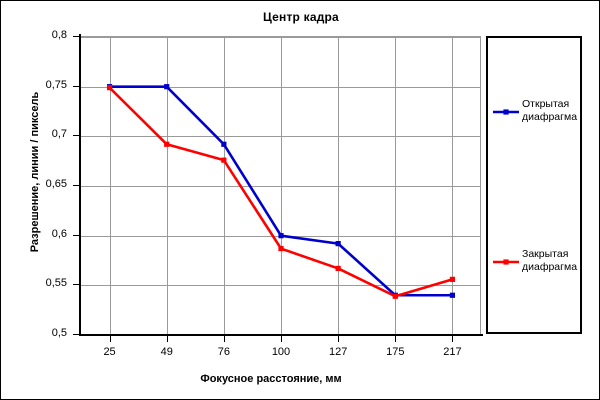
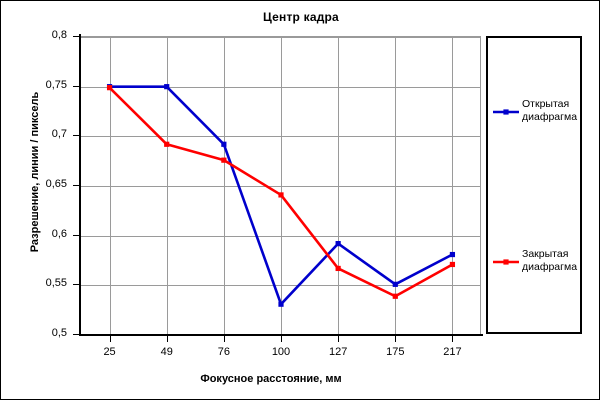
Открытая диафрагма/100: 0,60 -> 0,53
Закрытая диафрагма/100: 0,59 -> 0,64
Открытая диафрагма/175: 0,54 -> 0,55
Открытая диафрагма/217: 0,54 -> 0,58
Закрытая диафрагма/217: 0,56 -> 0,57
